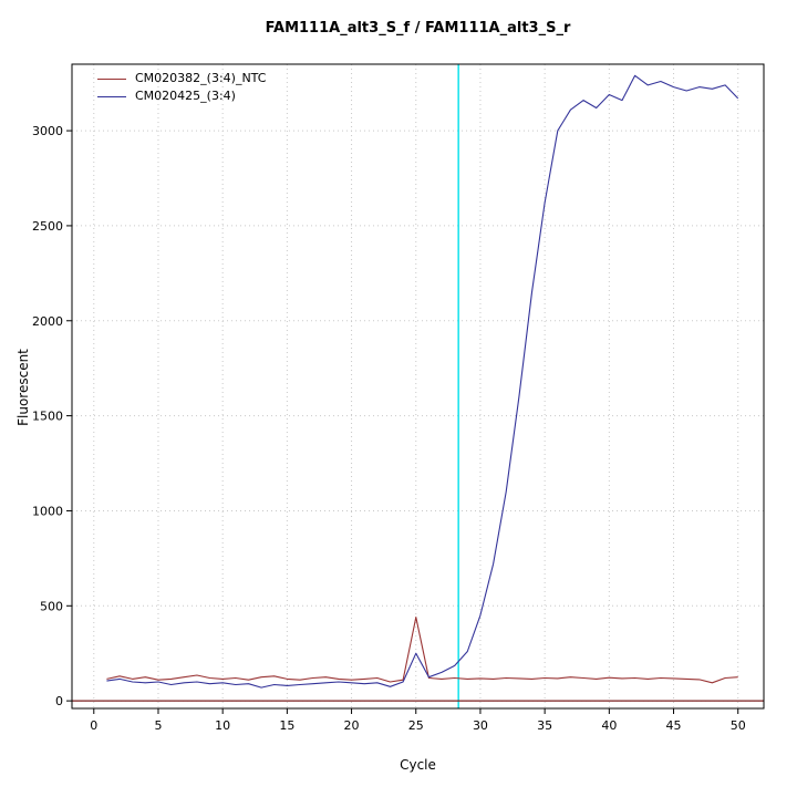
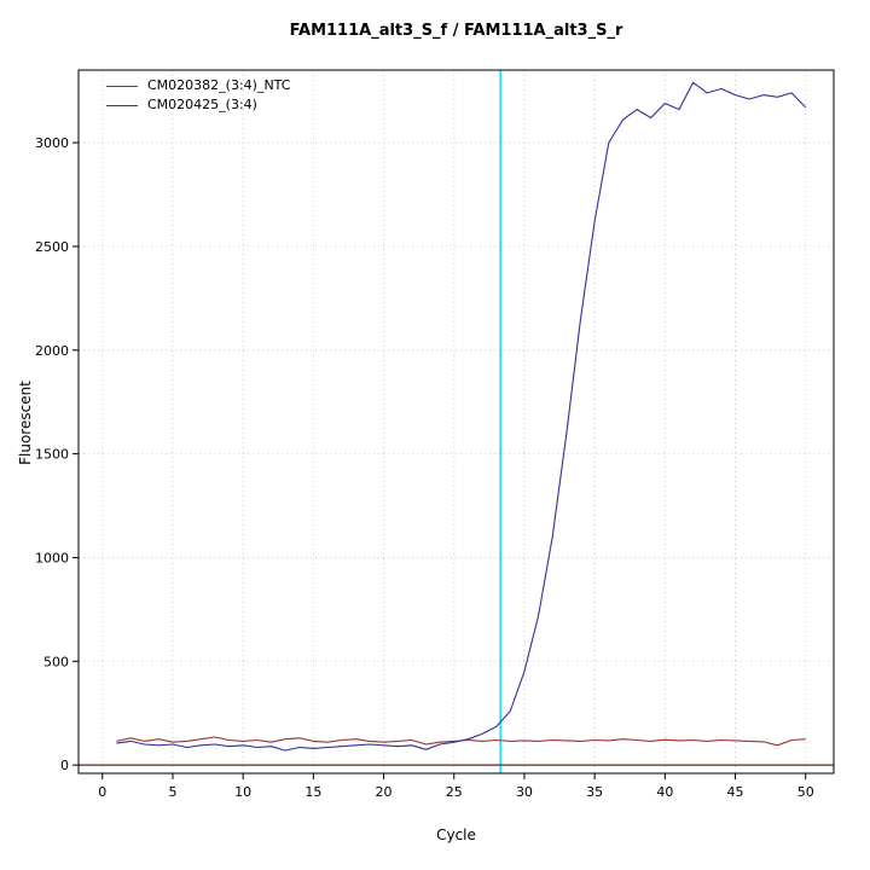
CM020382_(3:4)_NTC/25: 440 -> 120
CM020425_(3:4)/25: 250 -> 110
